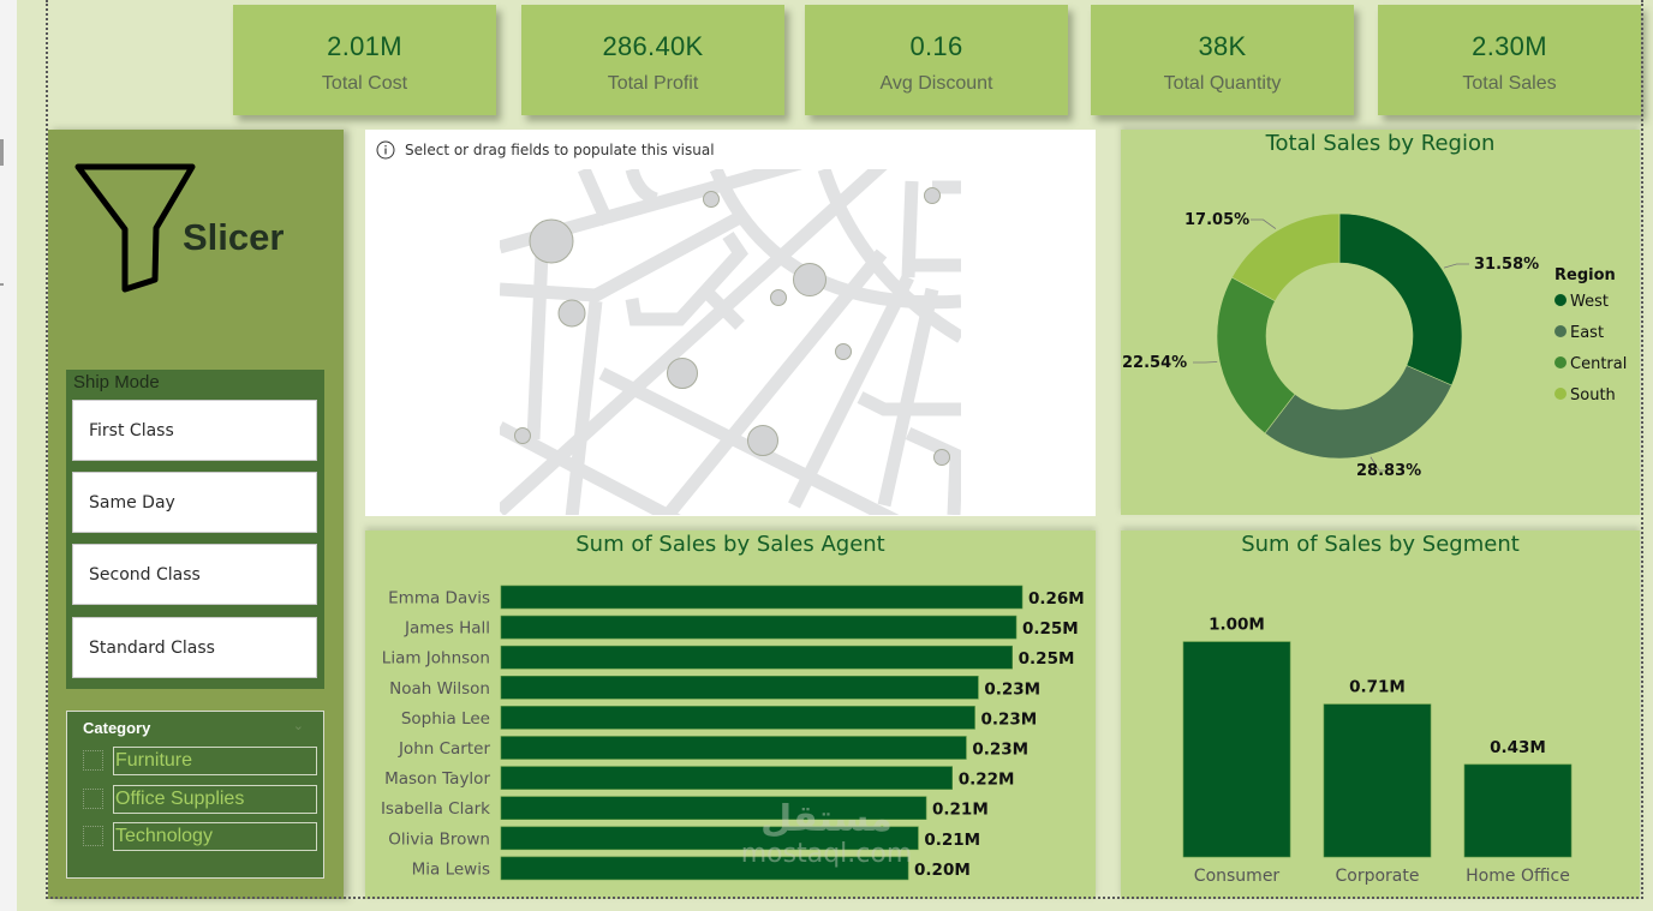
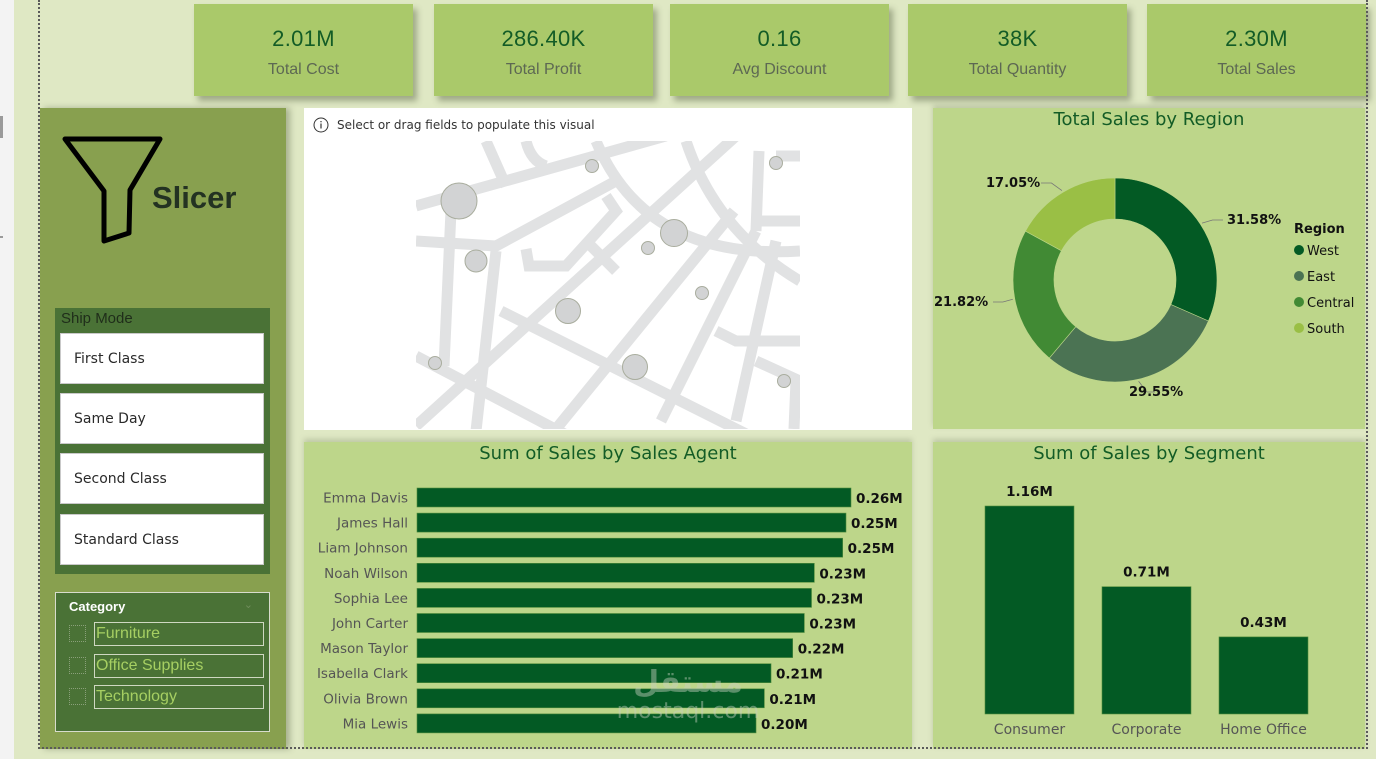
Total Sales by Region/East: 28.83% -> 29.55%
Total Sales by Region/Central: 22.54% -> 21.82%
Sum of Sales by Segment/Consumer: 1.00M -> 1.16M
